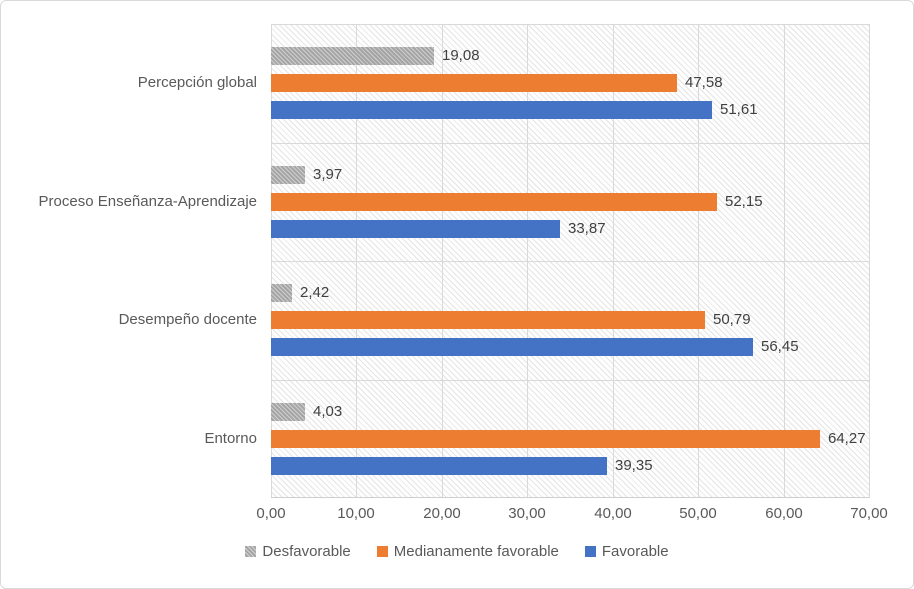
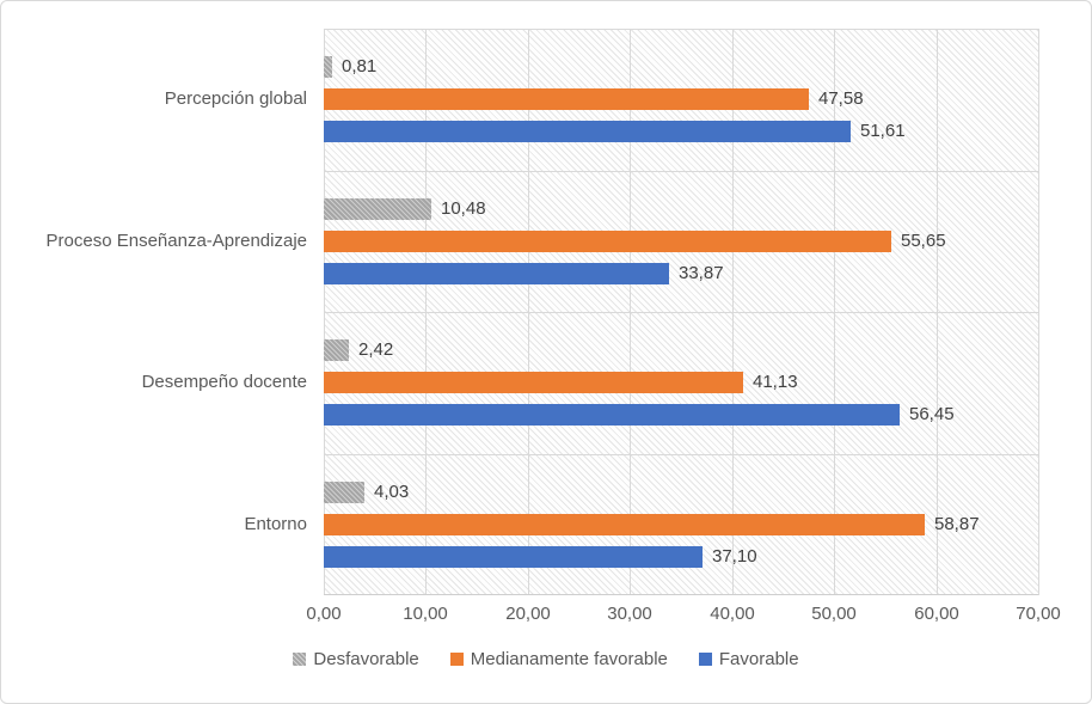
Desfavorable/Percepción global: 19,08 -> 0,81
Desfavorable/Proceso Enseñanza-Aprendizaje: 3,97 -> 10,48
Medianamente favorable/Proceso Enseñanza-Aprendizaje: 52,15 -> 55,65
Medianamente favorable/Desempeño docente: 50,79 -> 41,13
Medianamente favorable/Entorno: 64,27 -> 58,87
Favorable/Entorno: 39,35 -> 37,10
